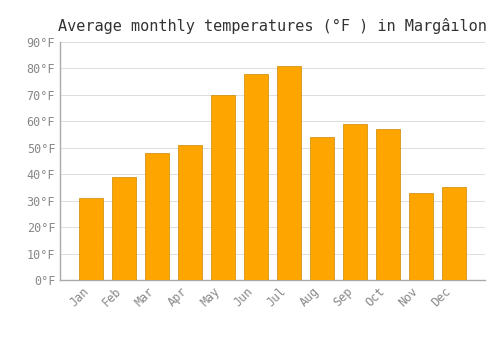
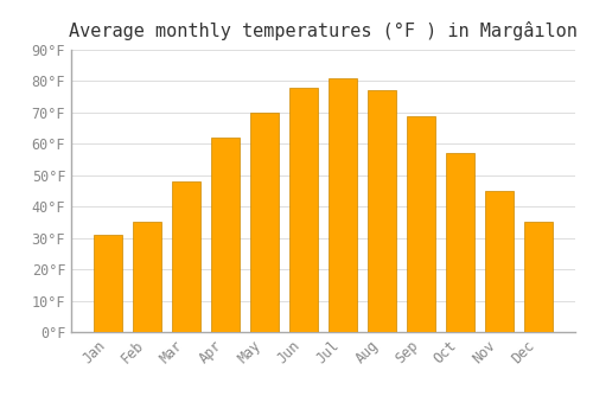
Feb: 39°F -> 35°F
Apr: 51°F -> 62°F
Aug: 54°F -> 77°F
Sep: 59°F -> 69°F
Nov: 33°F -> 45°F
